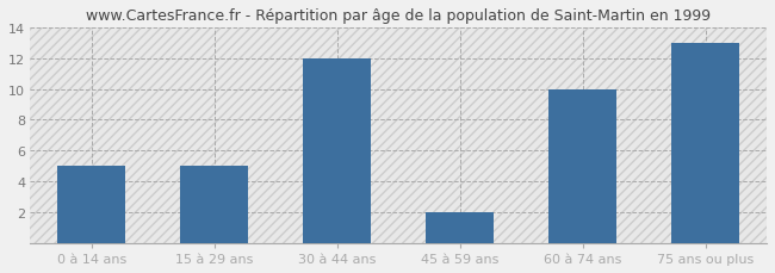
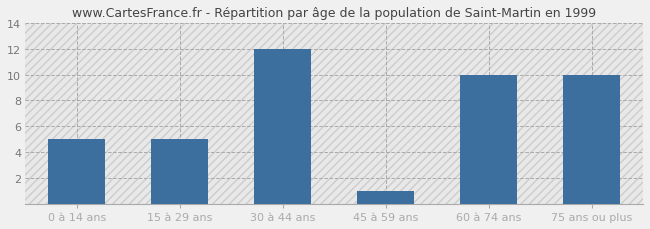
45 à 59 ans: 2 -> 1
75 ans ou plus: 13 -> 10
